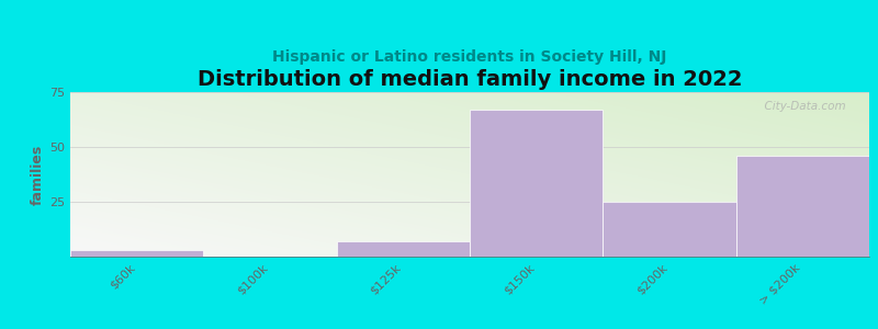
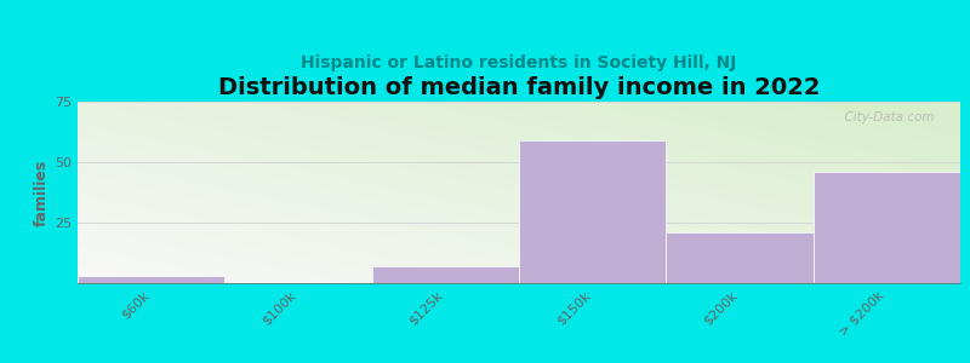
$150k: 67 -> 59
$200k: 25 -> 21
